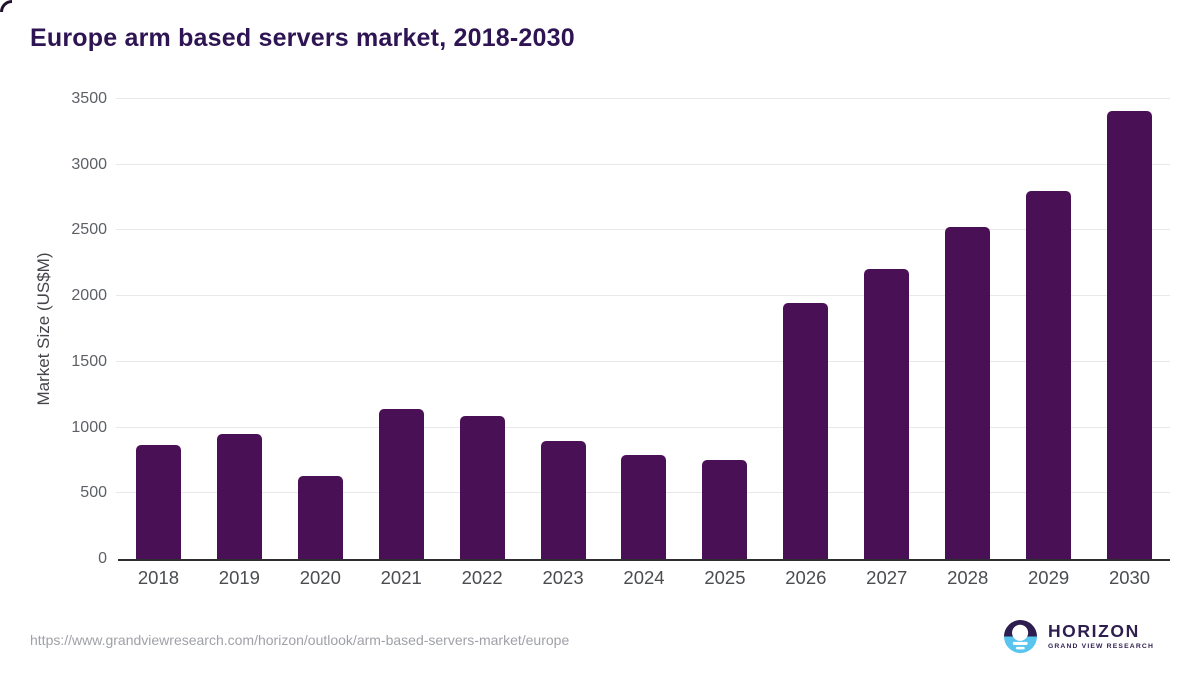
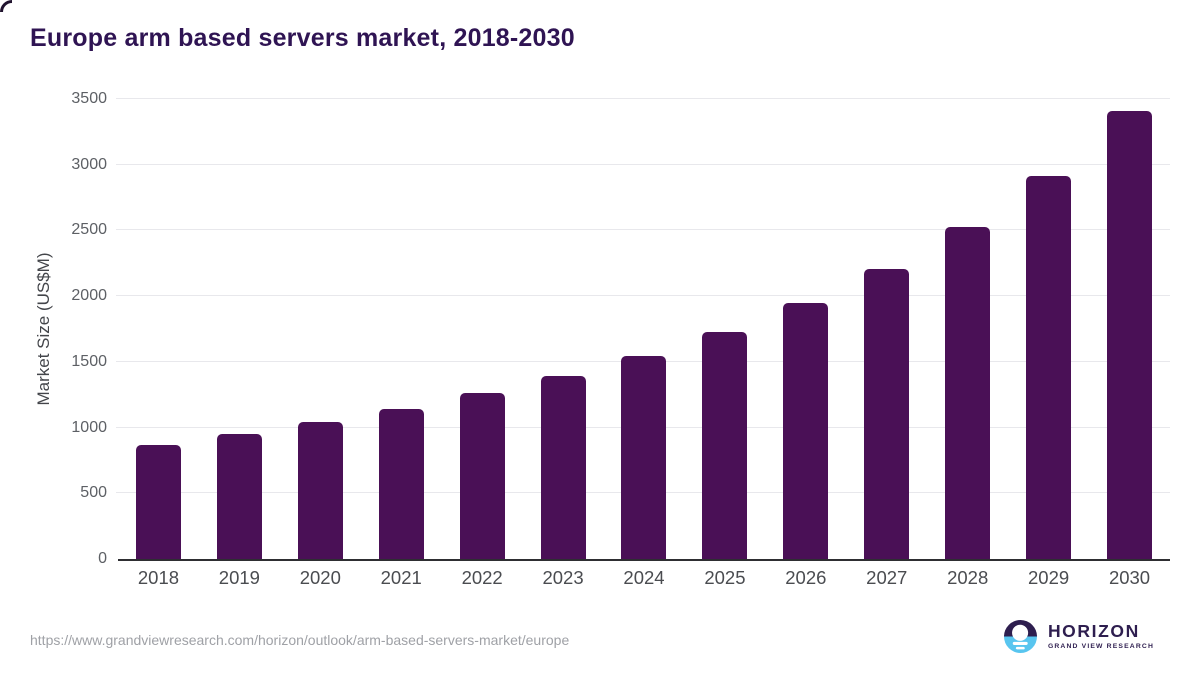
2020: 630 -> 1040
2022: 1090 -> 1260
2023: 900 -> 1390
2024: 790 -> 1540
2025: 750 -> 1720
2029: 2800 -> 2920
